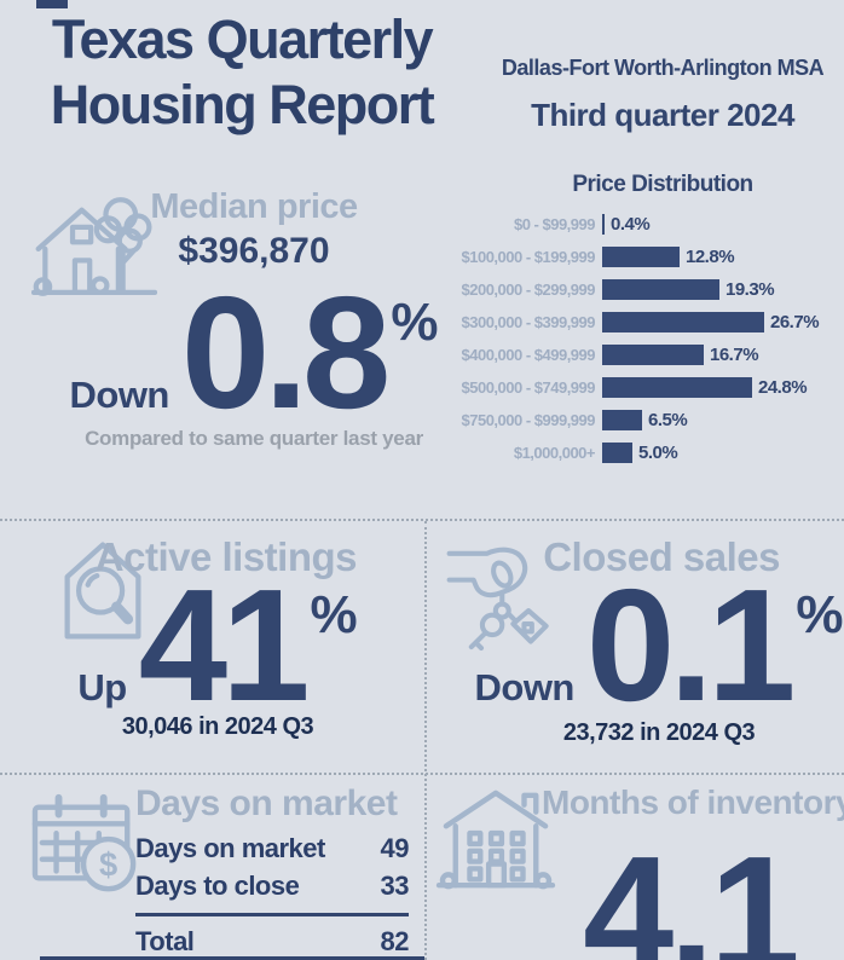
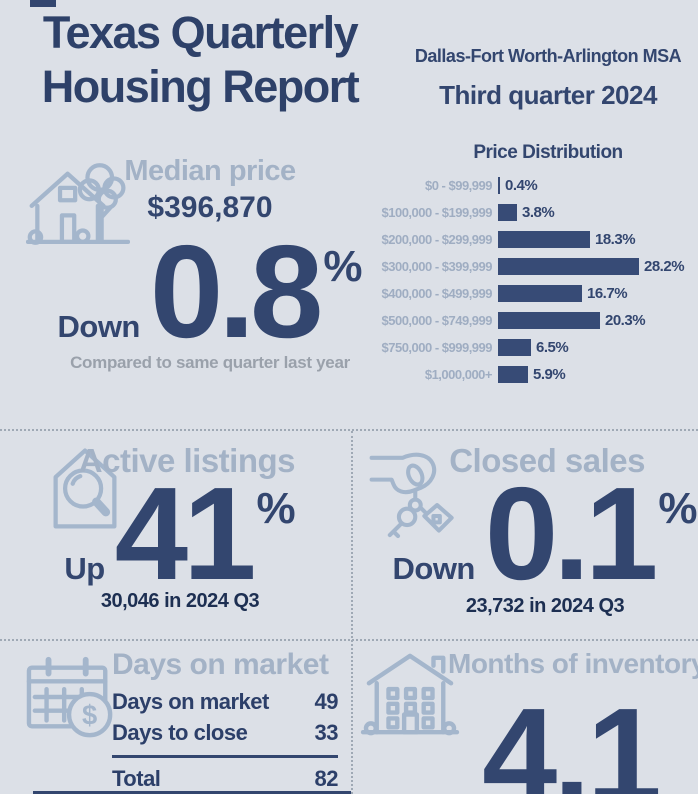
$100,000 - $199,999: 12.8% -> 3.8%
$200,000 - $299,999: 19.3% -> 18.3%
$300,000 - $399,999: 26.7% -> 28.2%
$500,000 - $749,999: 24.8% -> 20.3%
$1,000,000+: 5.0% -> 5.9%
